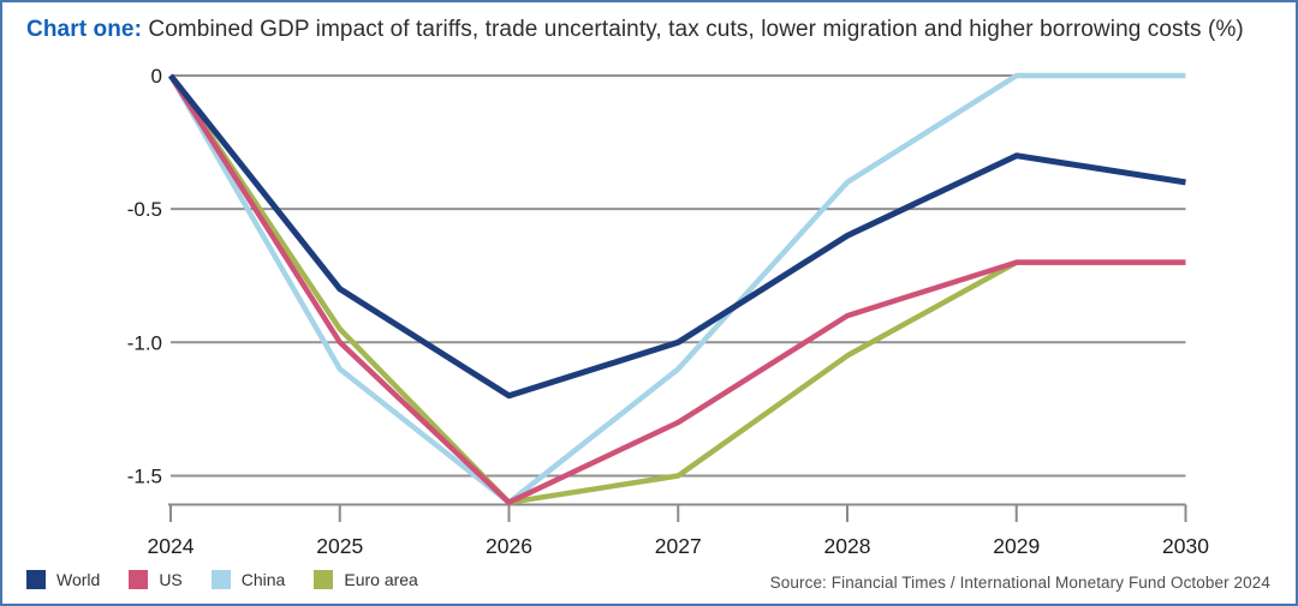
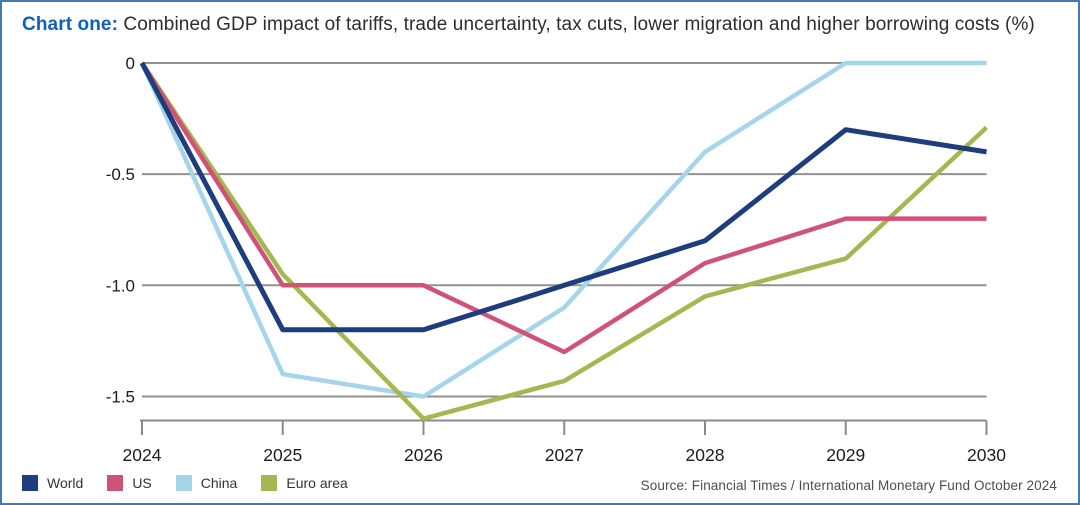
World/2025: -0.8 -> -1.2
China/2025: -1.1 -> -1.4
US/2026: -1.6 -> -1.0
China/2026: -1.6 -> -1.5
Euro area/2027: -1.50 -> -1.43
World/2028: -0.6 -> -0.8
Euro area/2029: -0.70 -> -0.88
Euro area/2030: -0.70 -> -0.29
